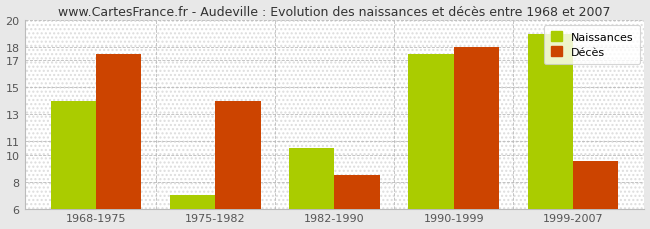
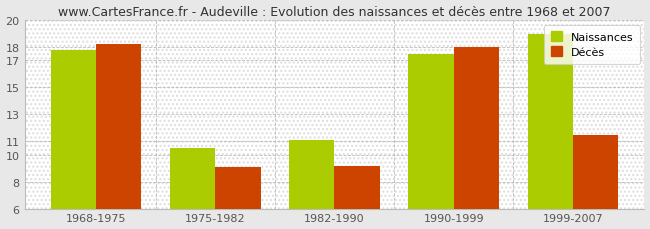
Naissances/1968-1975: 14.0 -> 17.8
Décès/1968-1975: 17.5 -> 18.2
Naissances/1975-1982: 7.0 -> 10.5
Décès/1975-1982: 14.0 -> 9.1
Naissances/1982-1990: 10.5 -> 11.1
Décès/1982-1990: 8.5 -> 9.2
Décès/1999-2007: 9.5 -> 11.5
